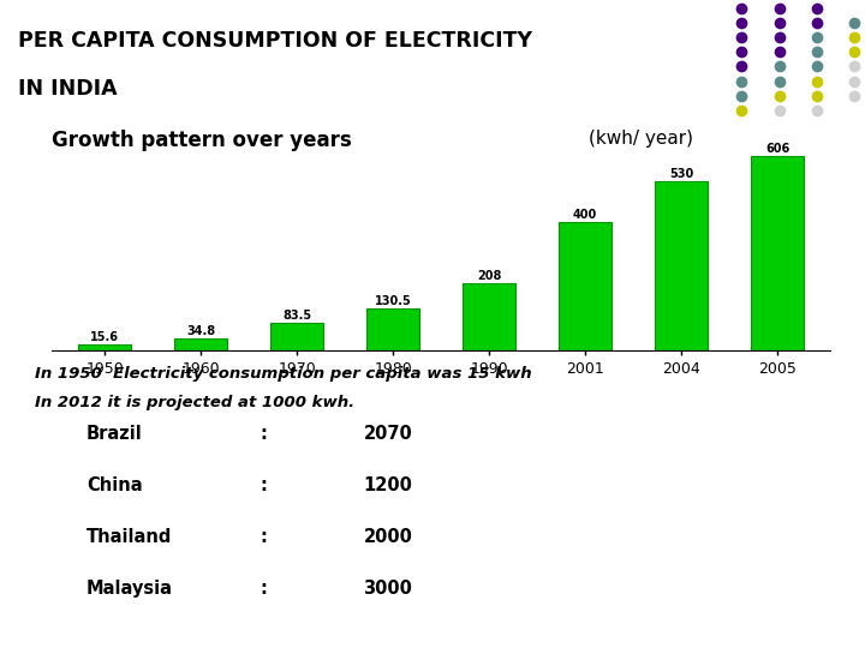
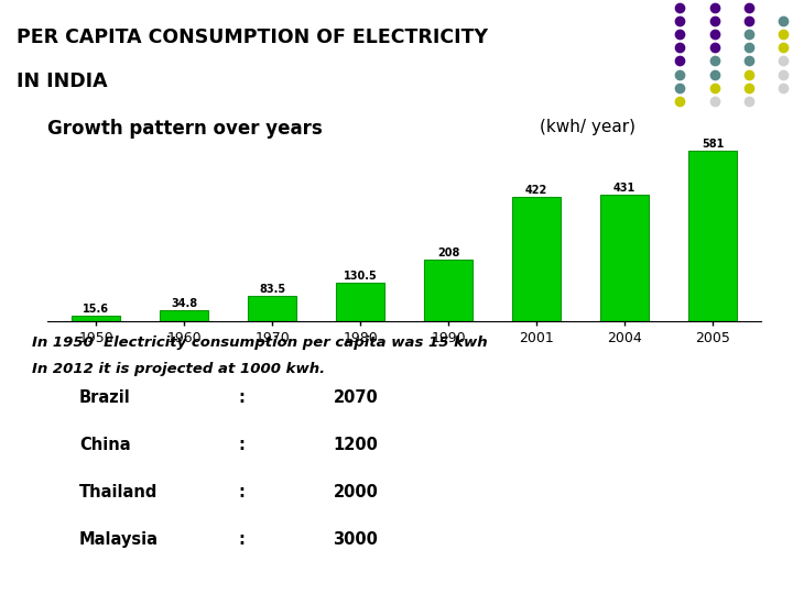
2001: 400 -> 422
2004: 530 -> 431
2005: 606 -> 581
